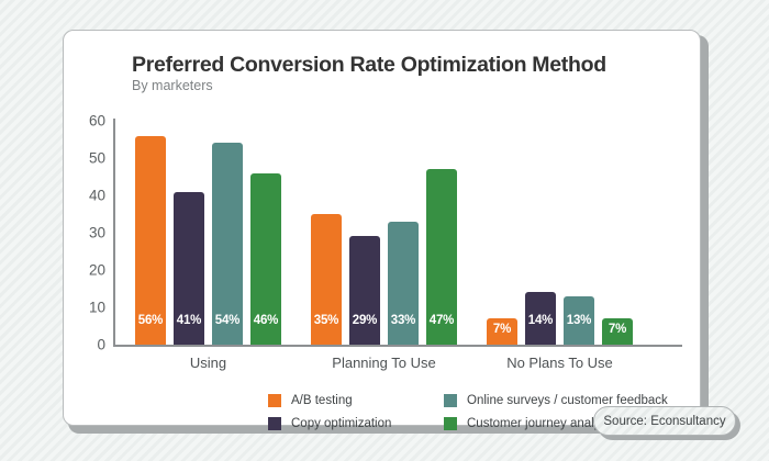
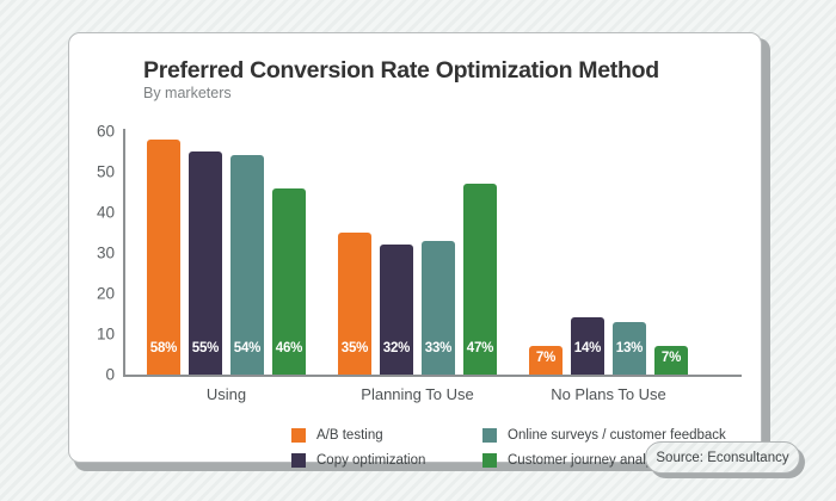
A/B testing/Using: 56% -> 58%
Copy optimization/Using: 41% -> 55%
Copy optimization/Planning To Use: 29% -> 32%
